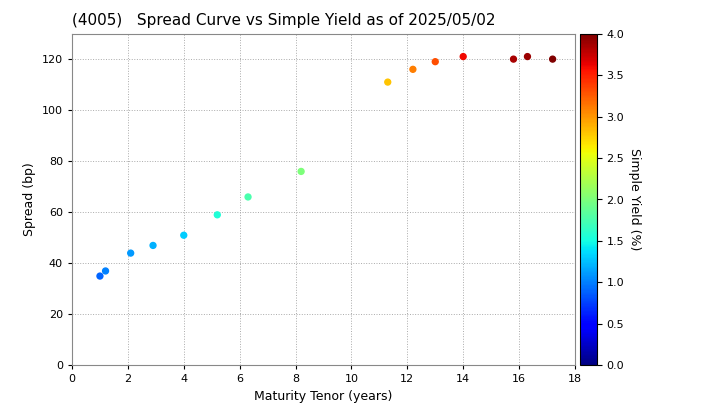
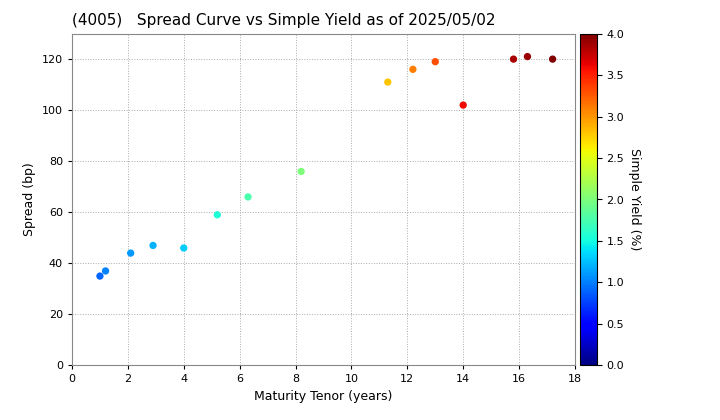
4: 51 -> 46
14: 121 -> 102
